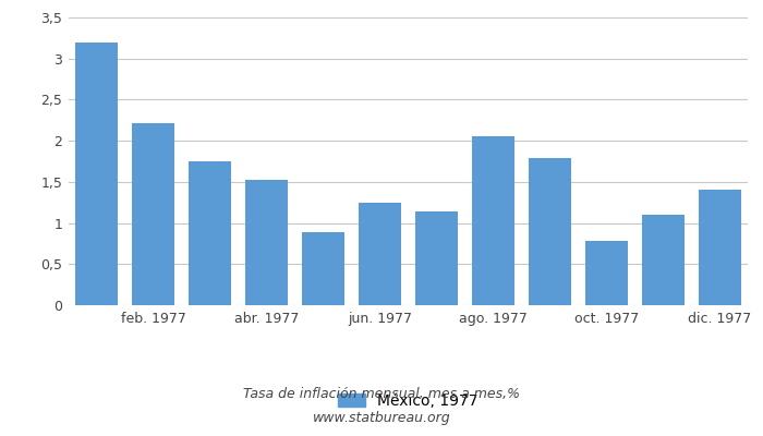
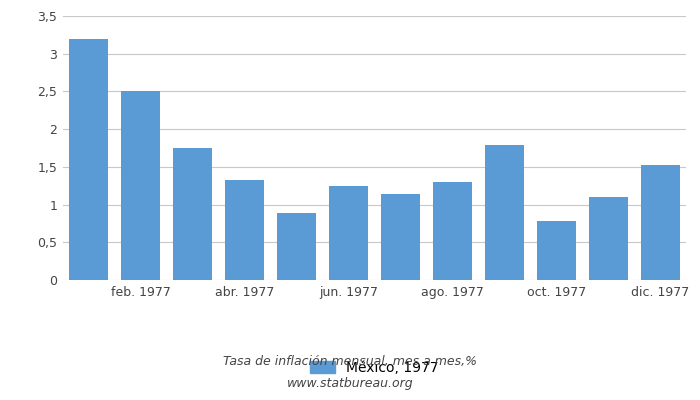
feb. 1977: 2,22 -> 2,50
abr. 1977: 1,52 -> 1,32
ago. 1977: 2,06 -> 1,30
dic. 1977: 1,40 -> 1,52
